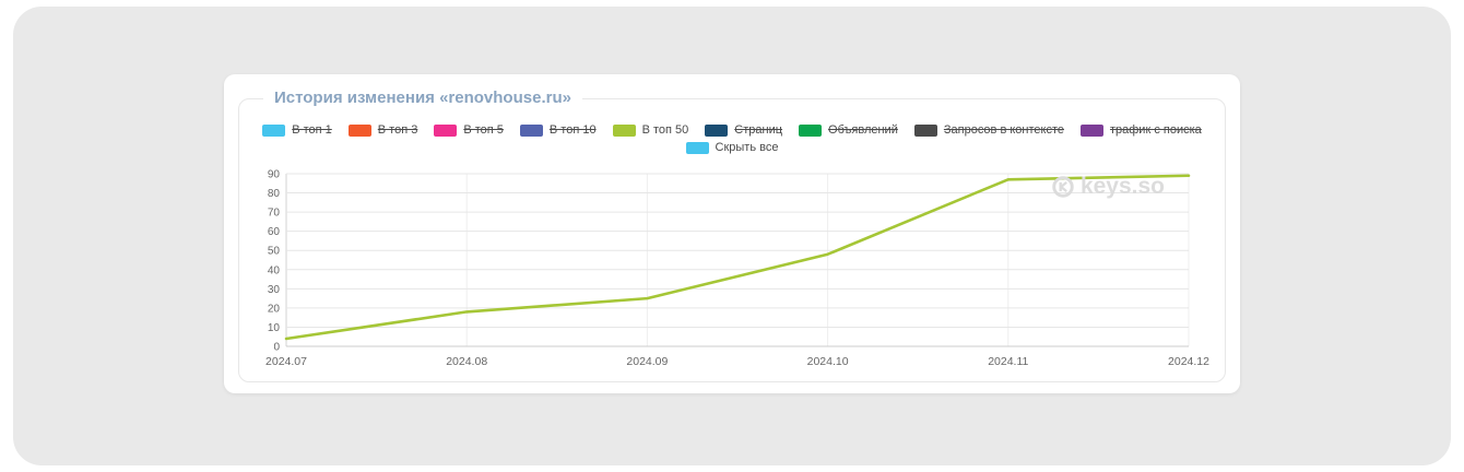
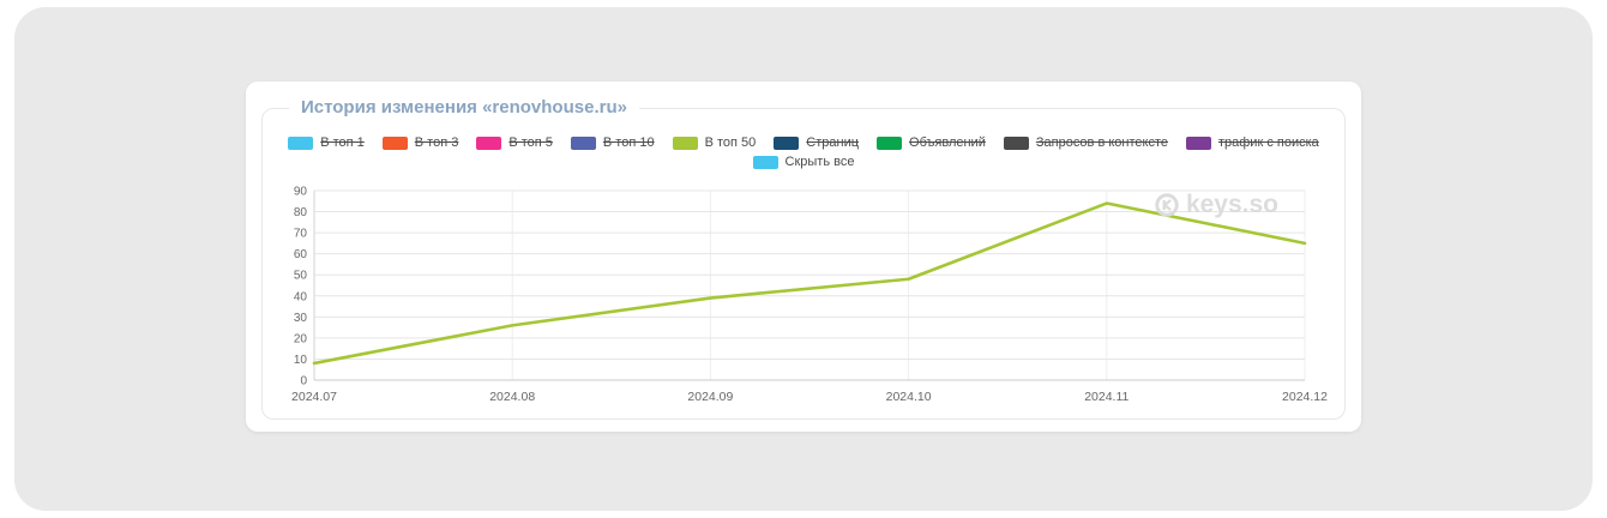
2024.07: 4 -> 8
2024.08: 18 -> 26
2024.09: 25 -> 39
2024.11: 87 -> 84
2024.12: 89 -> 65
